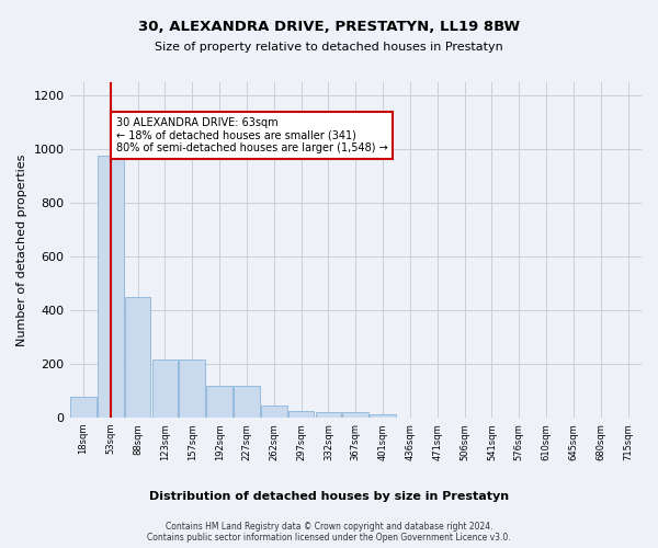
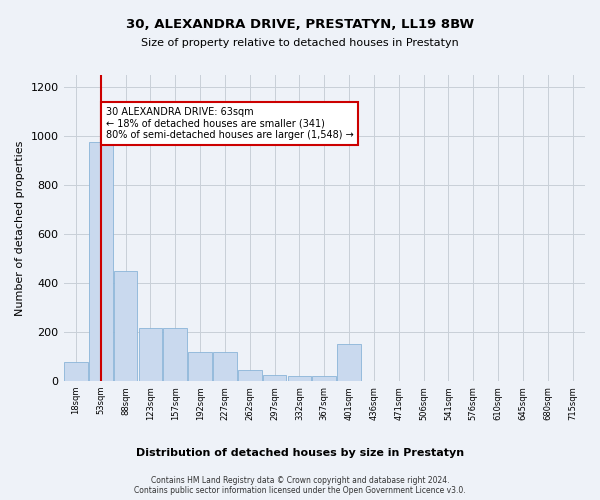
401sqm: 12 -> 150
